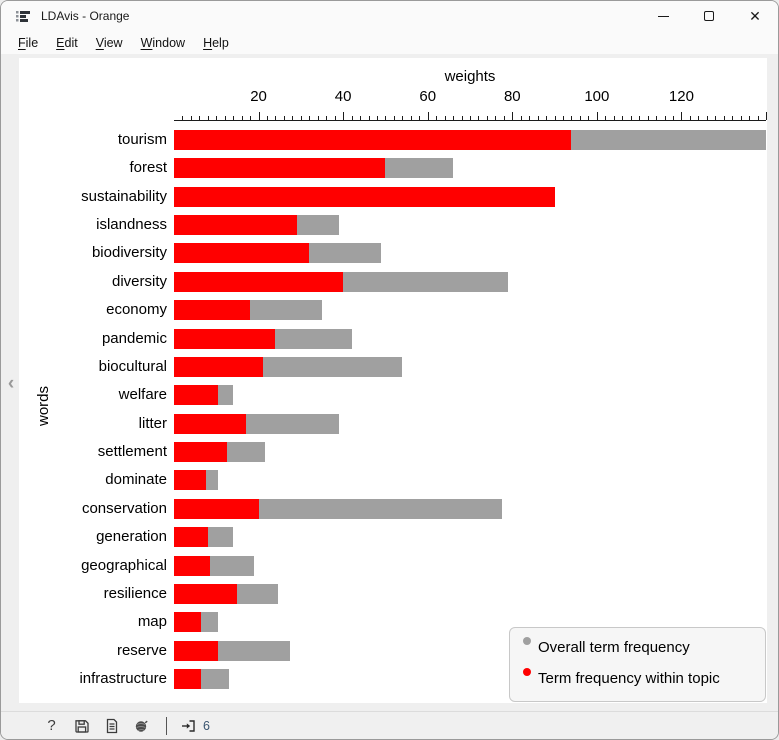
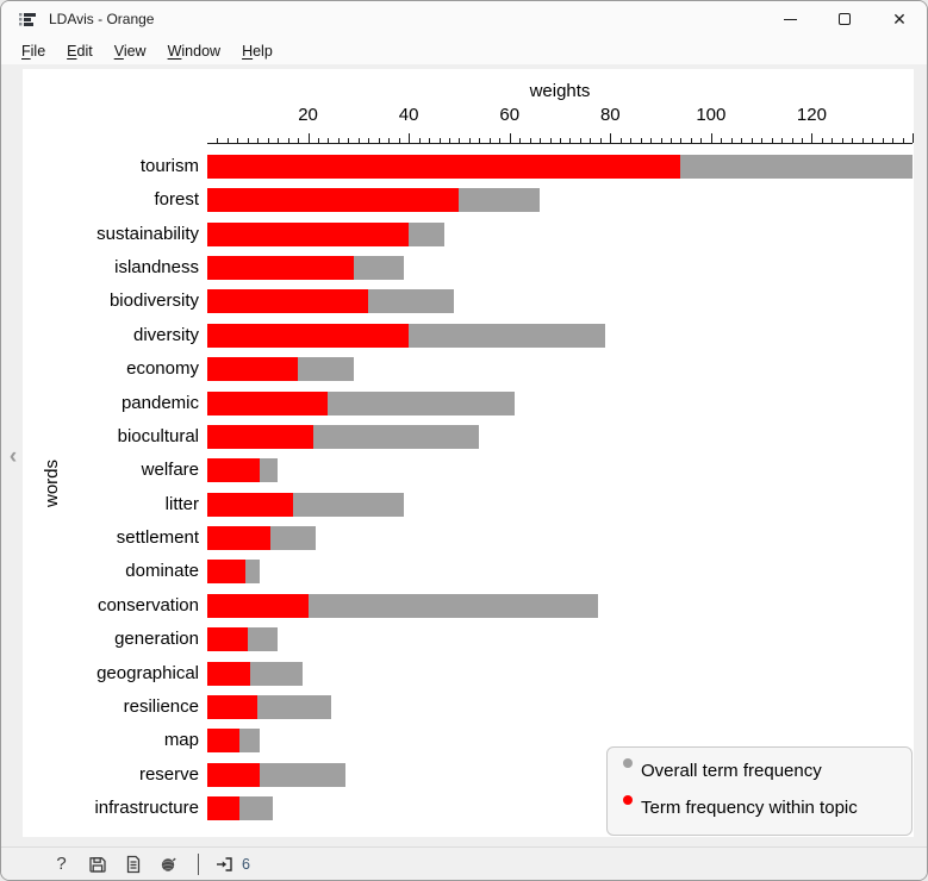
Term frequency within topic/sustainability: 90 -> 40
Overall term frequency/economy: 35 -> 29
Overall term frequency/pandemic: 42 -> 61
Term frequency within topic/resilience: 15 -> 10
